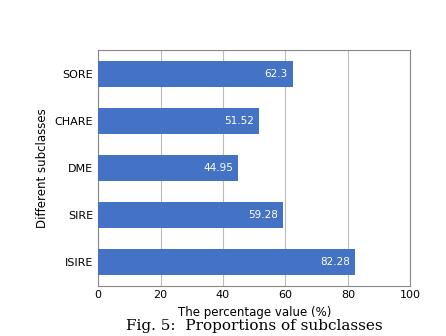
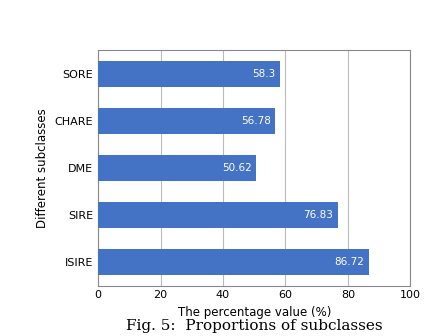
SORE: 62.3 -> 58.3
CHARE: 51.52 -> 56.78
DME: 44.95 -> 50.62
SIRE: 59.28 -> 76.83
ISIRE: 82.28 -> 86.72
